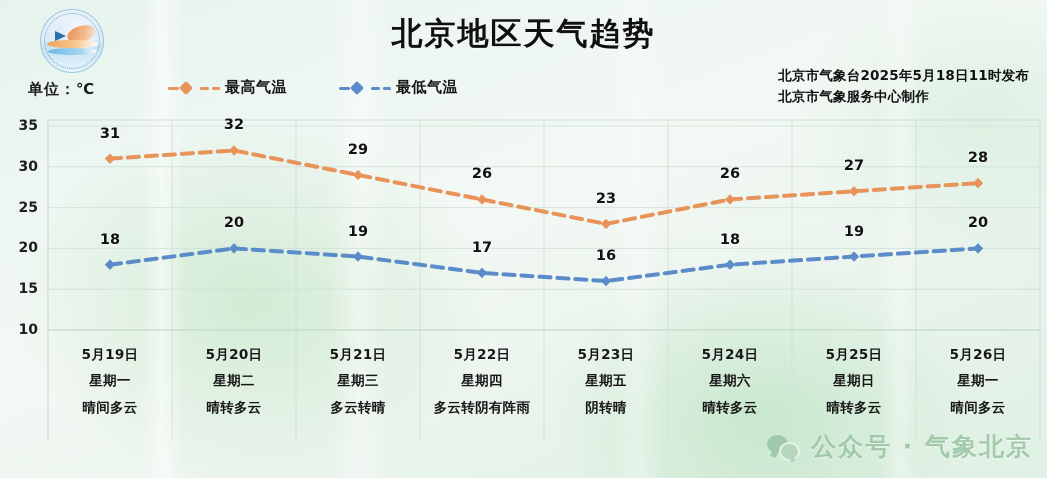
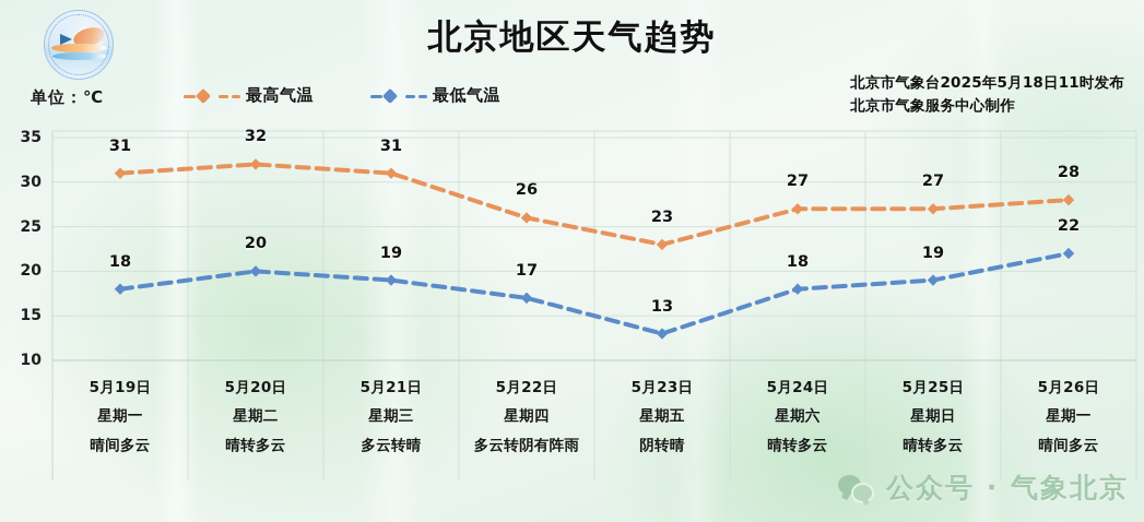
最高气温/5月21日: 29 -> 31
最低气温/5月23日: 16 -> 13
最高气温/5月24日: 26 -> 27
最低气温/5月26日: 20 -> 22
